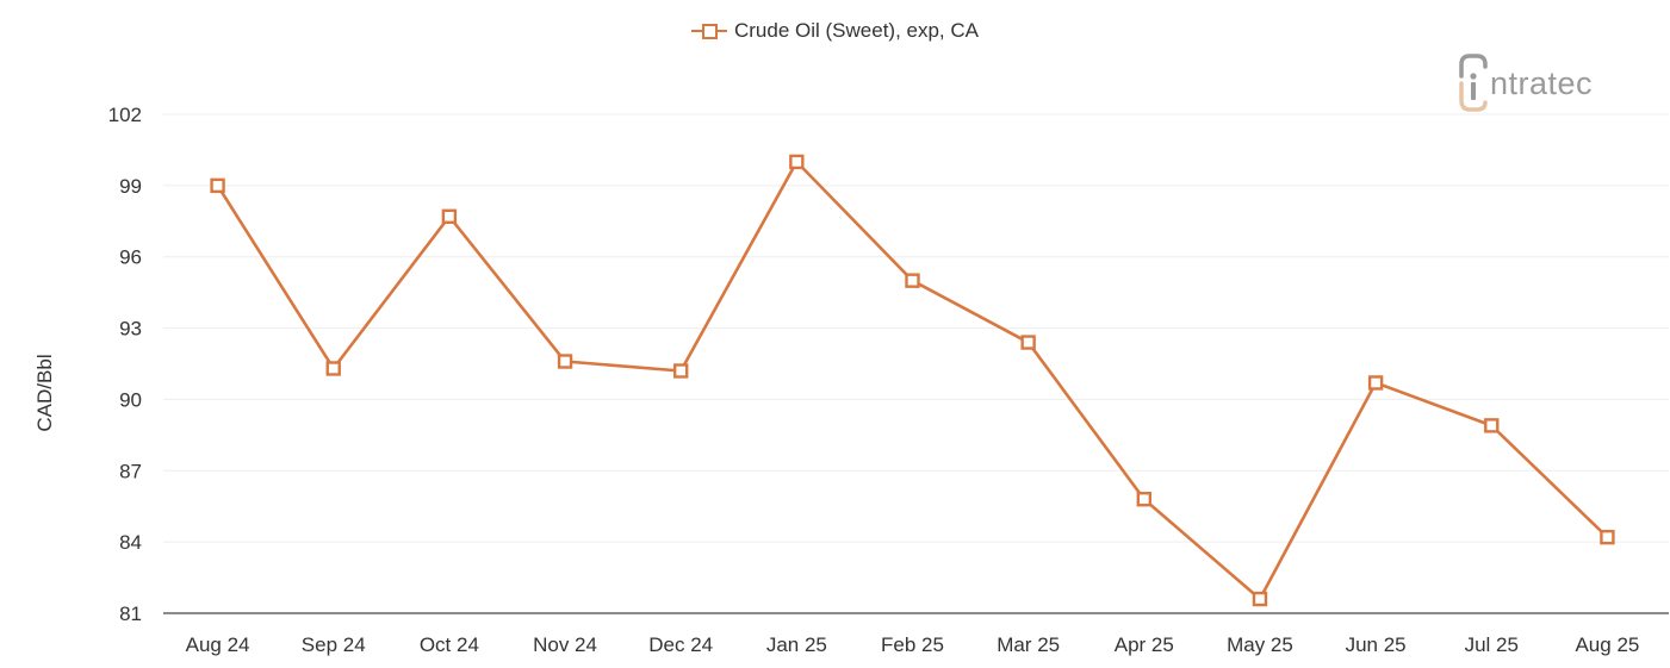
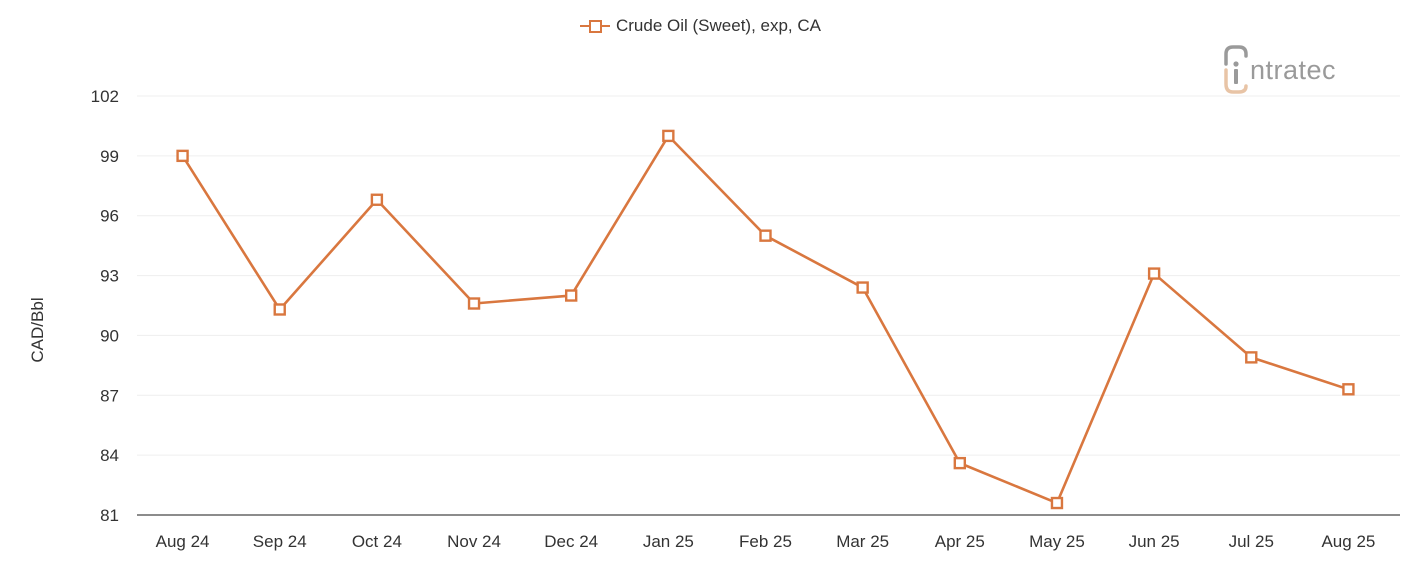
Oct 24: 97.7 -> 96.8
Dec 24: 91.2 -> 92.0
Apr 25: 85.8 -> 83.6
Jun 25: 90.7 -> 93.1
Aug 25: 84.2 -> 87.3
